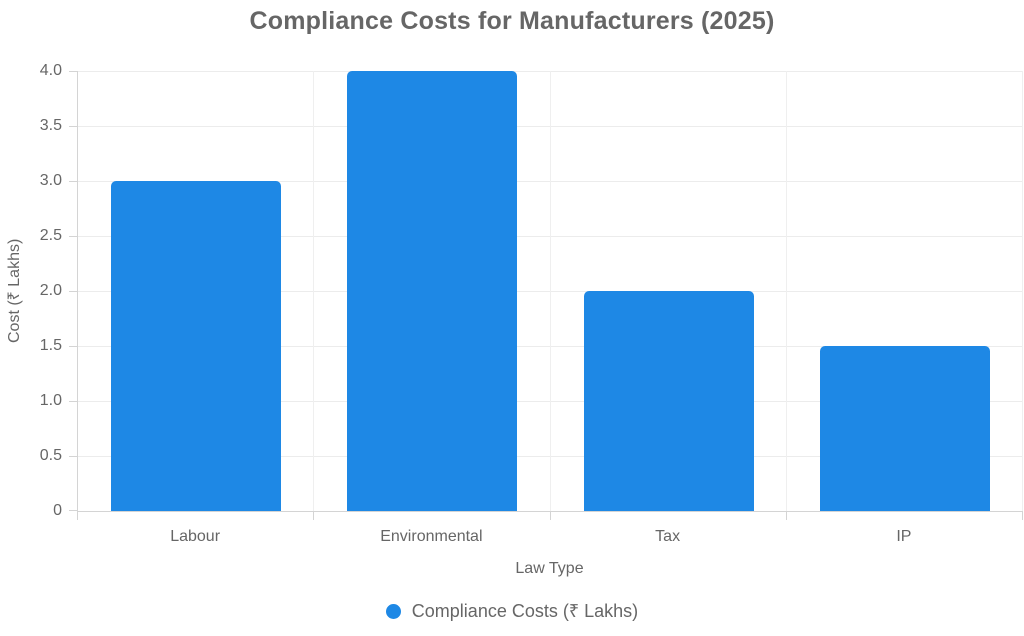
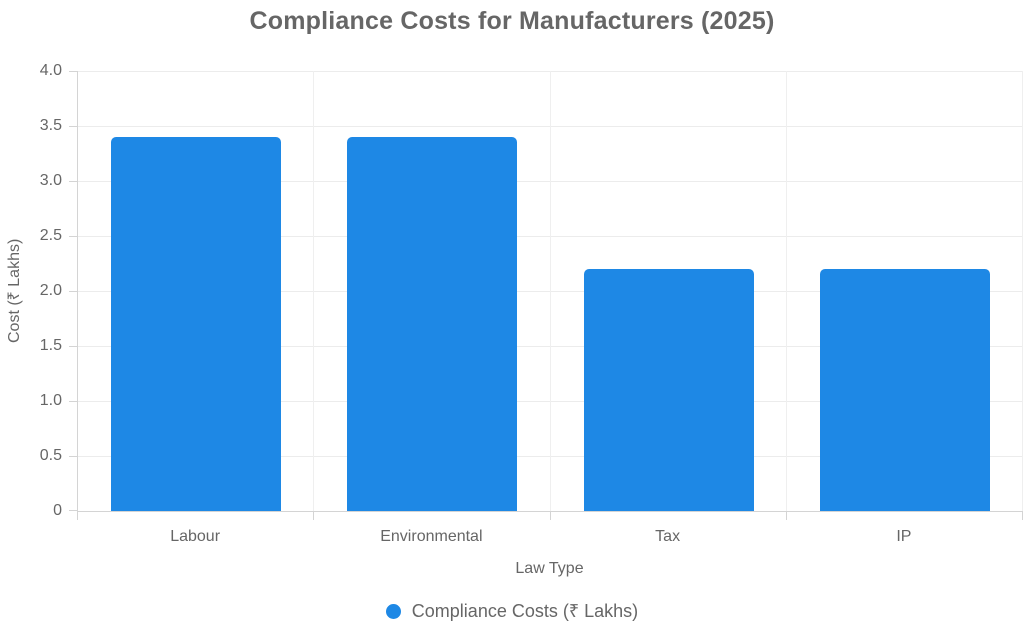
Labour: 3.0 -> 3.4
Environmental: 4.0 -> 3.4
Tax: 2.0 -> 2.2
IP: 1.5 -> 2.2
